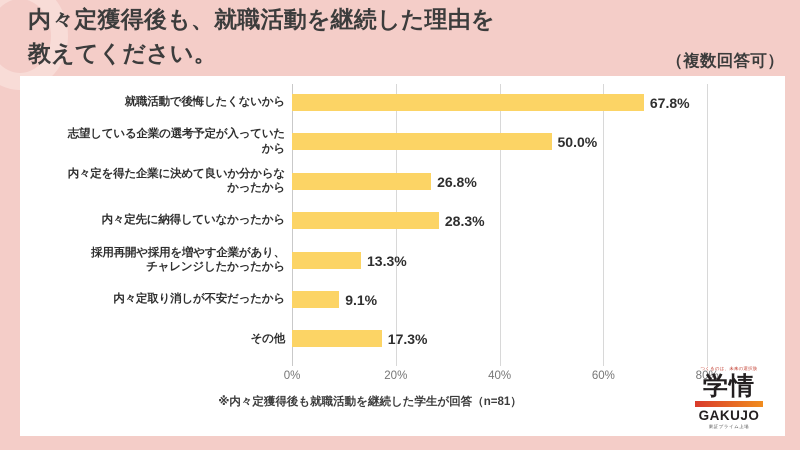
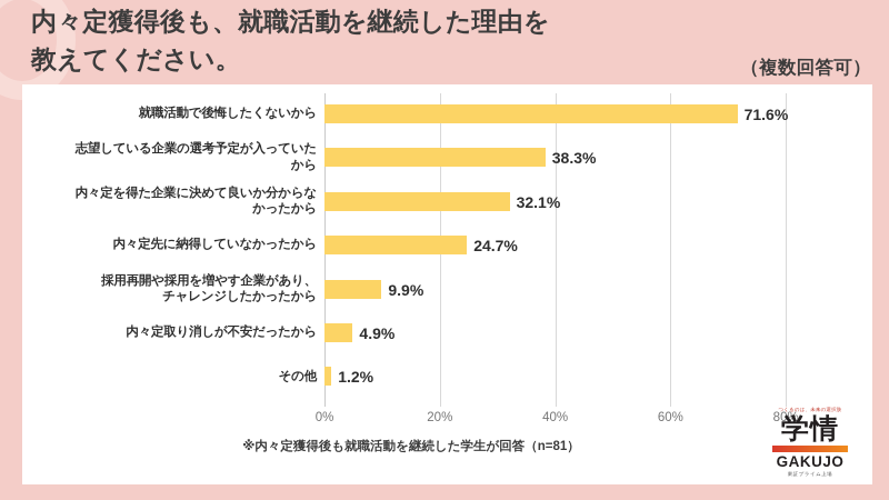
就職活動で後悔したくないから: 67.8% -> 71.6%
志望している企業の選考予定が入っていた から: 50.0% -> 38.3%
内々定を得た企業に決めて良いか分からな かったから: 26.8% -> 32.1%
内々定先に納得していなかったから: 28.3% -> 24.7%
採用再開や採用を増やす企業があり、 チャレンジしたかったから: 13.3% -> 9.9%
内々定取り消しが不安だったから: 9.1% -> 4.9%
その他: 17.3% -> 1.2%
